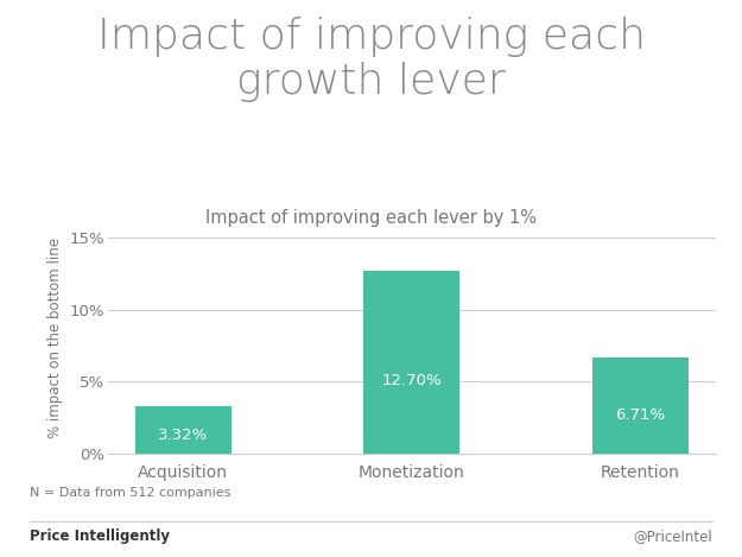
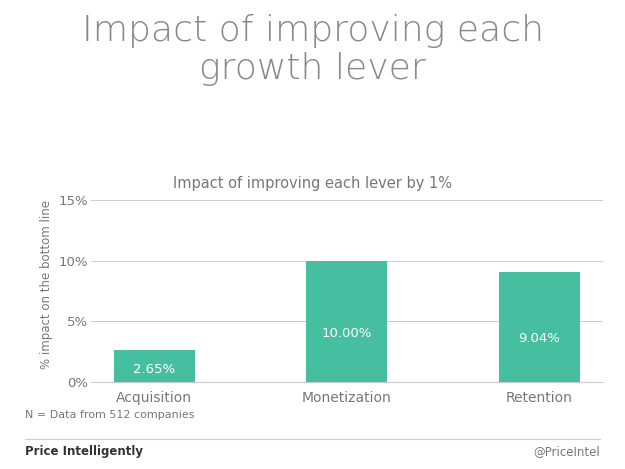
Acquisition: 3.32% -> 2.65%
Monetization: 12.70% -> 10.00%
Retention: 6.71% -> 9.04%
